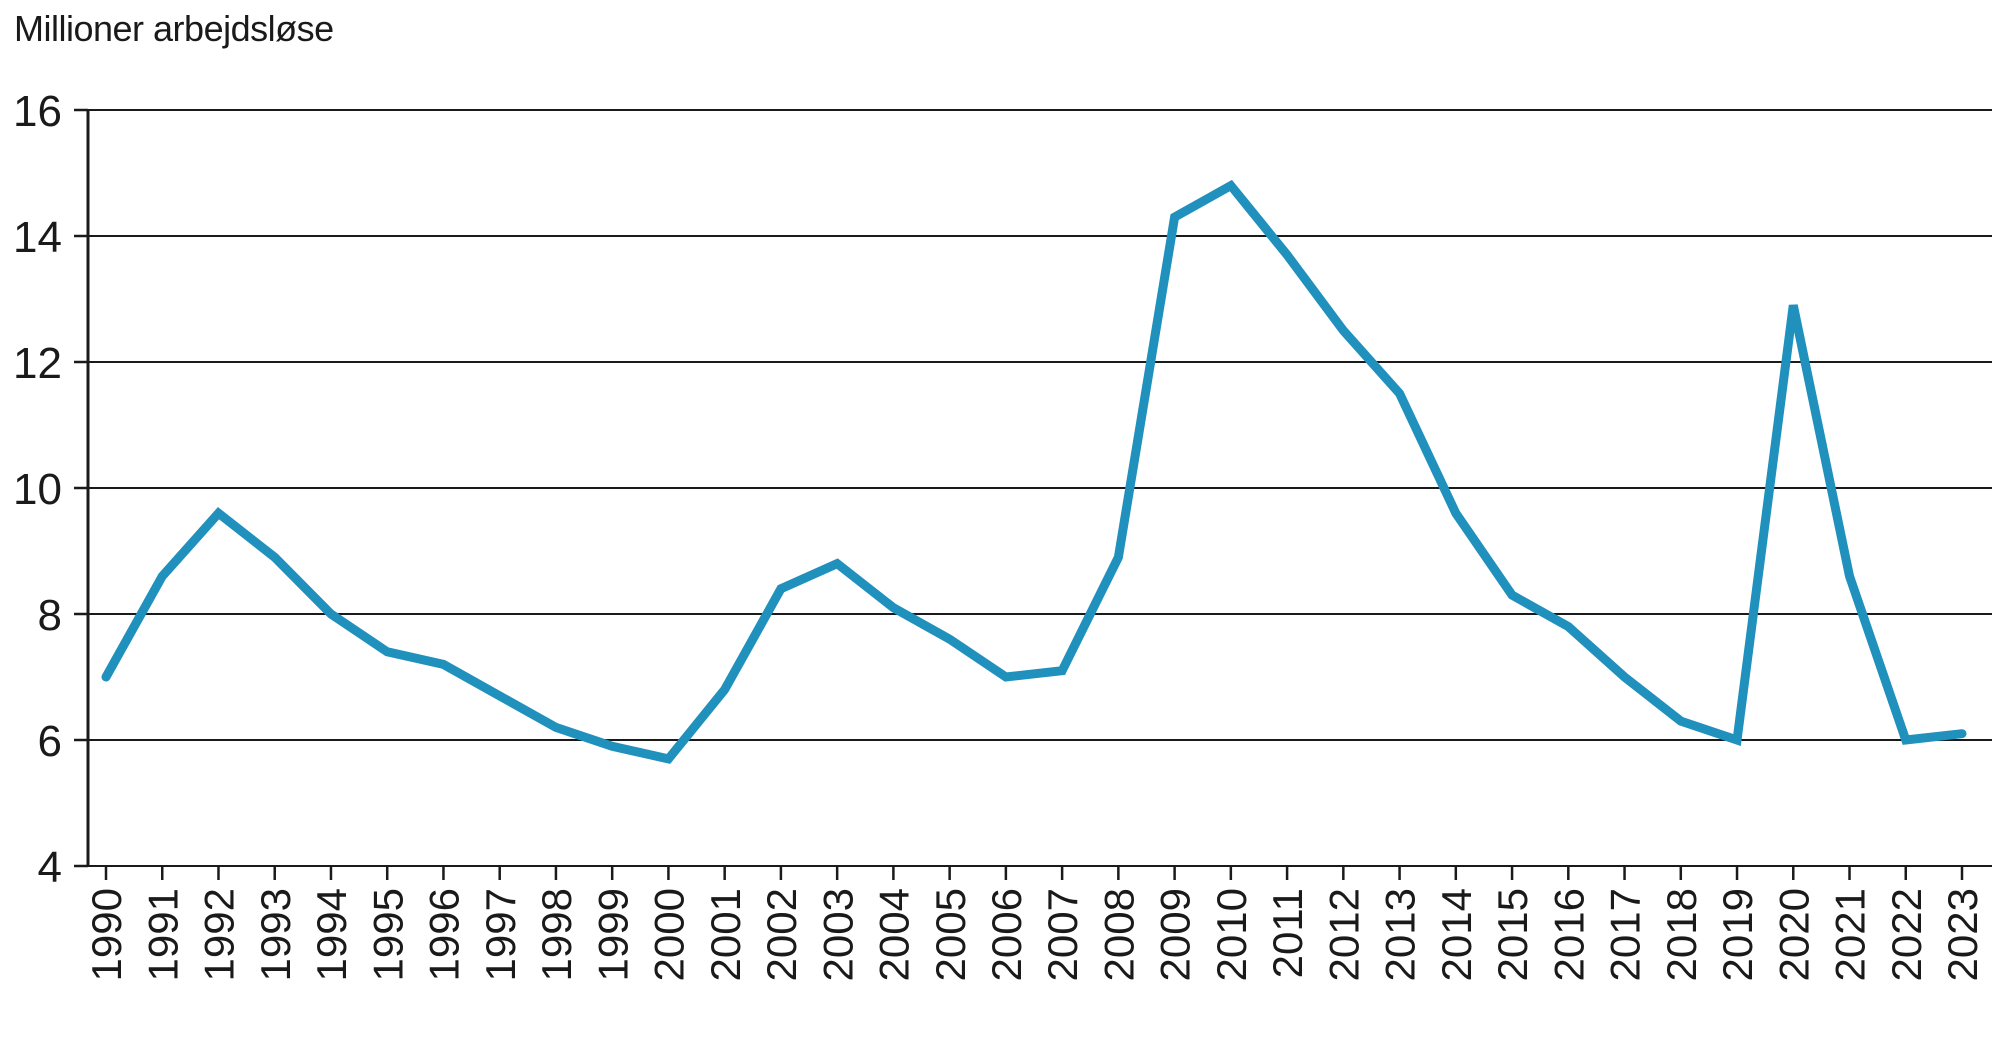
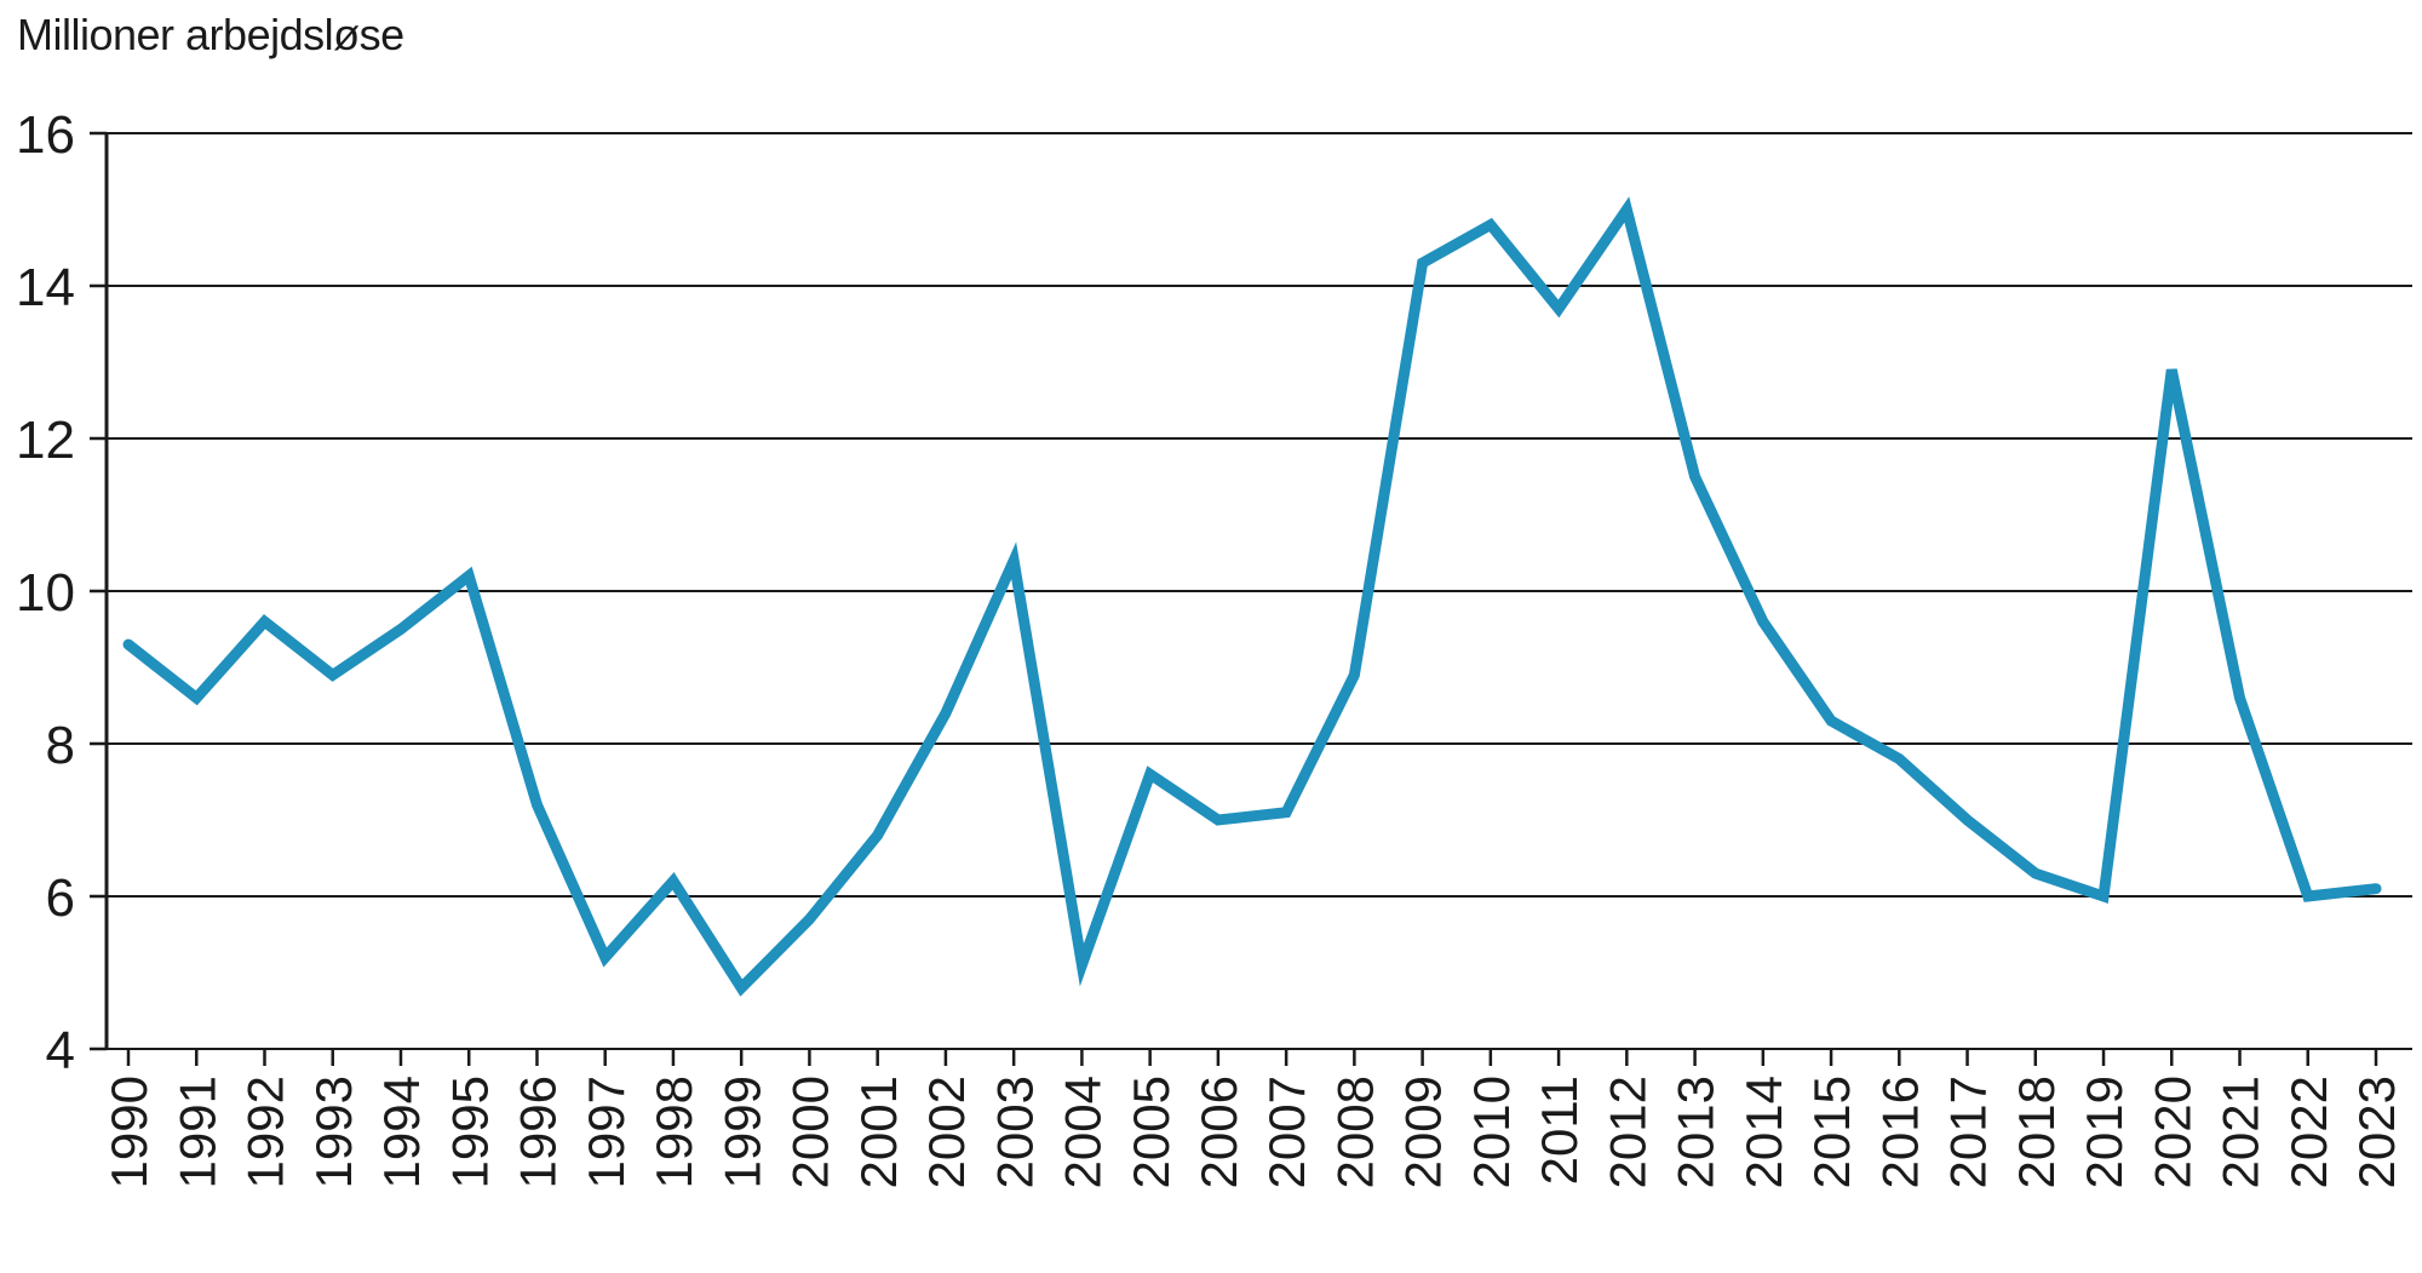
1990: 7.0 -> 9.3
1994: 8.0 -> 9.5
1995: 7.4 -> 10.2
1997: 6.7 -> 5.2
1999: 5.9 -> 4.8
2003: 8.8 -> 10.4
2004: 8.1 -> 5.1
2012: 12.5 -> 15.0
